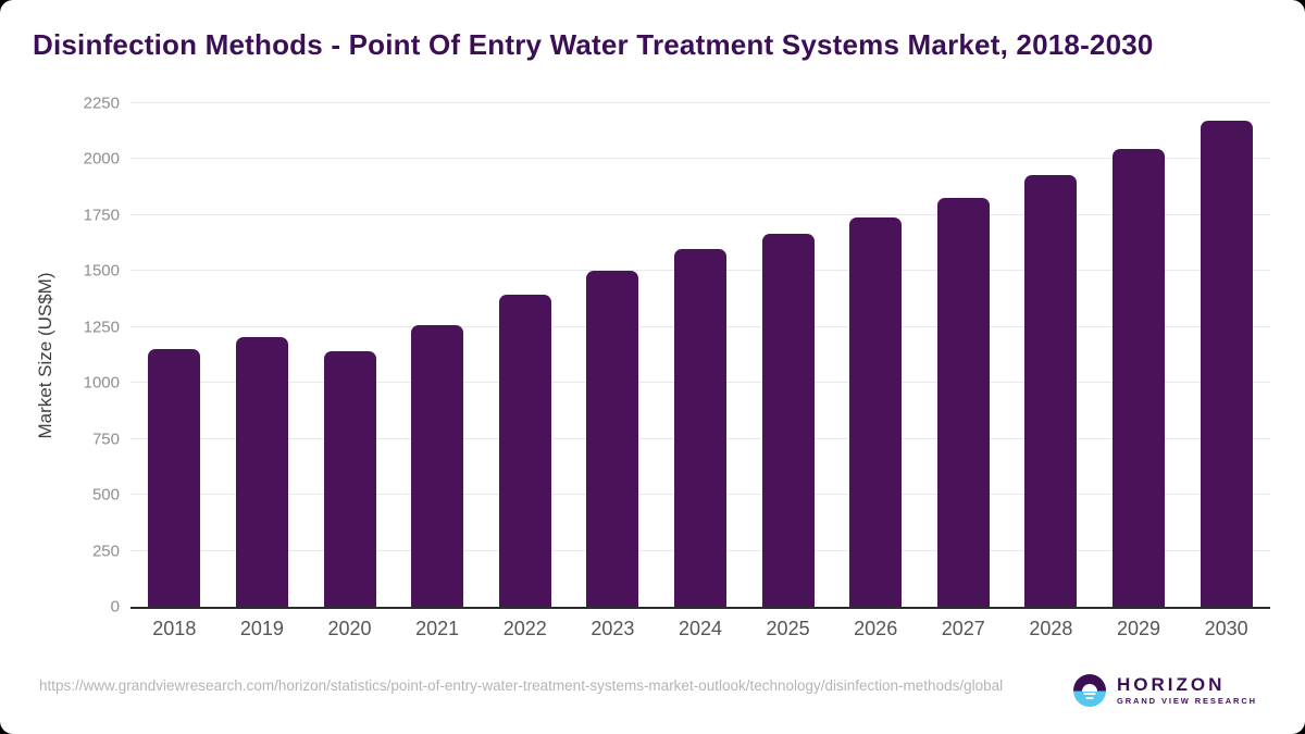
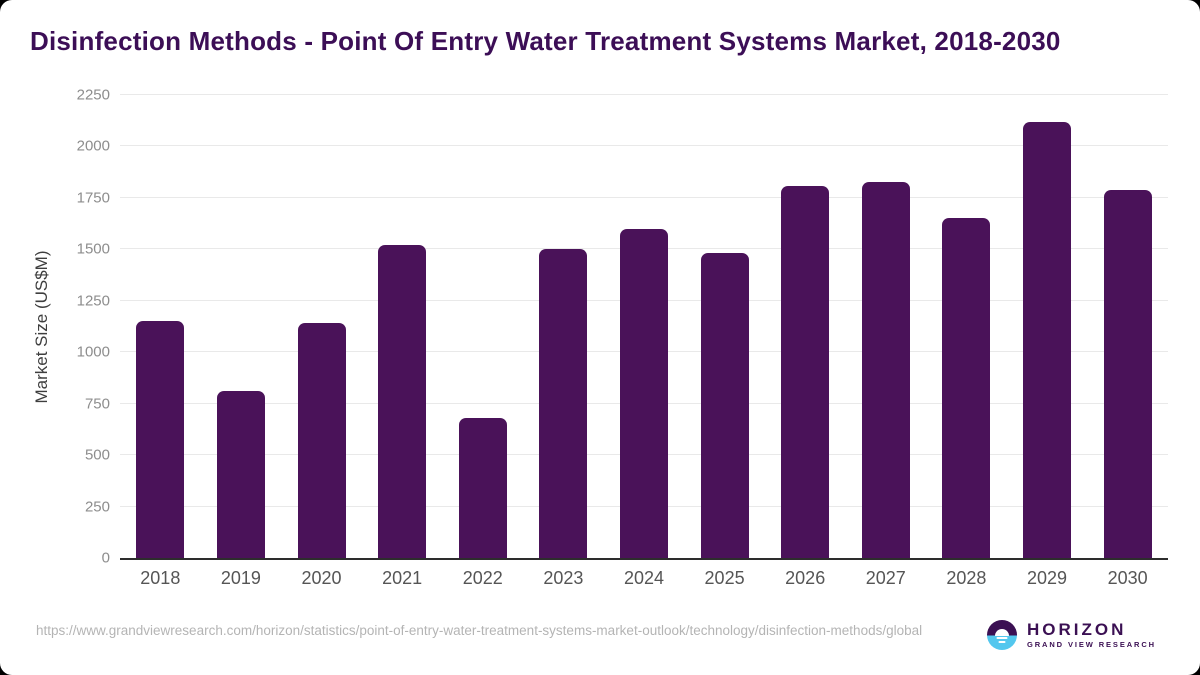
2019: 1200 -> 810
2021: 1260 -> 1520
2022: 1400 -> 680
2025: 1660 -> 1480
2026: 1740 -> 1810
2028: 1930 -> 1650
2029: 2040 -> 2120
2030: 2170 -> 1790
